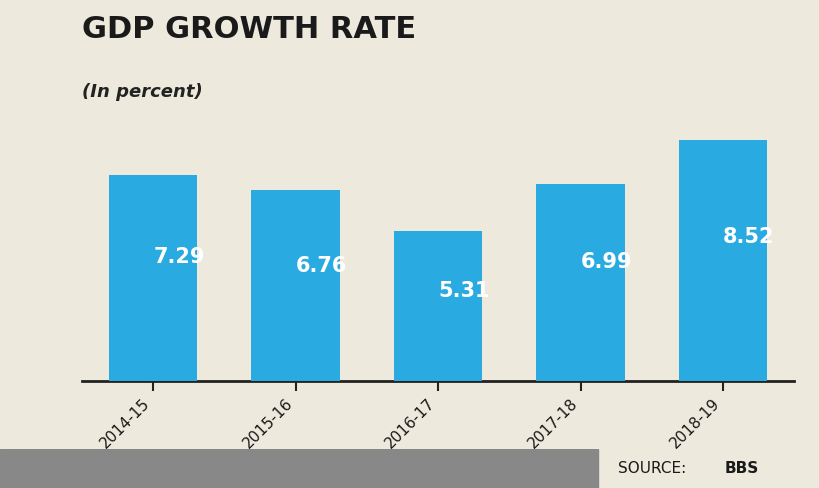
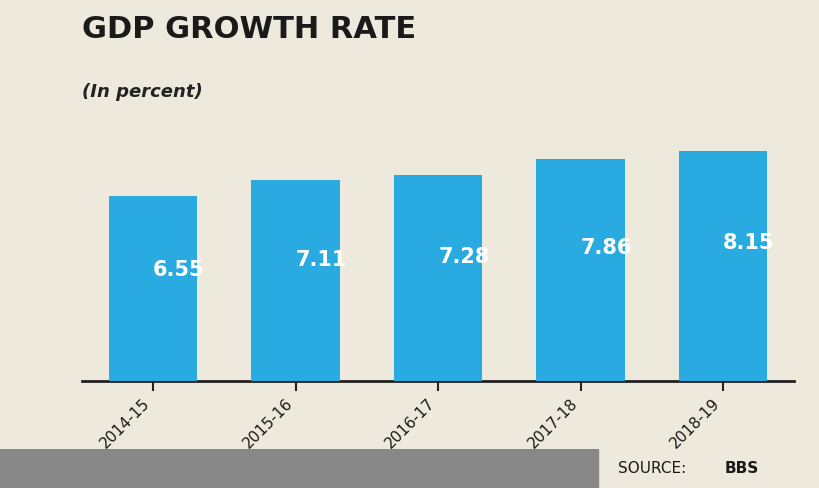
2014-15: 7.29 -> 6.55
2015-16: 6.76 -> 7.11
2016-17: 5.31 -> 7.28
2017-18: 6.99 -> 7.86
2018-19: 8.52 -> 8.15
